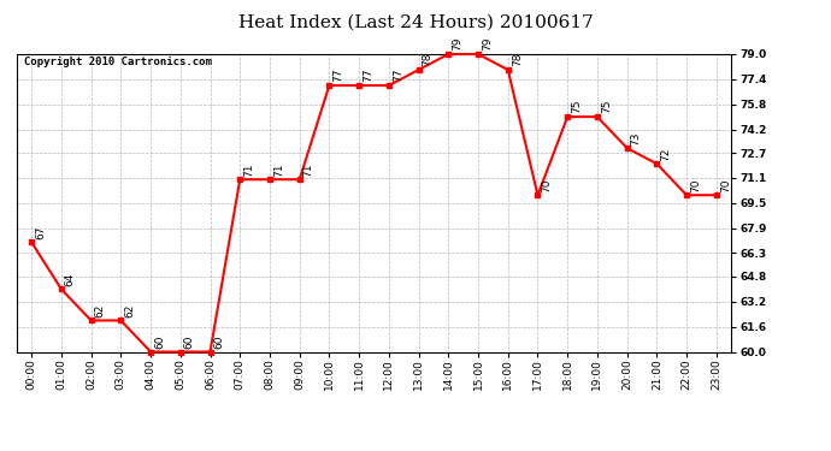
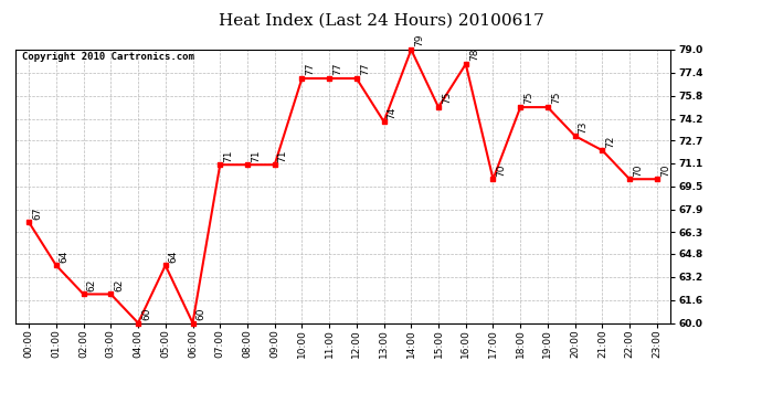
05:00: 60 -> 64
13:00: 78 -> 74
15:00: 79 -> 75
